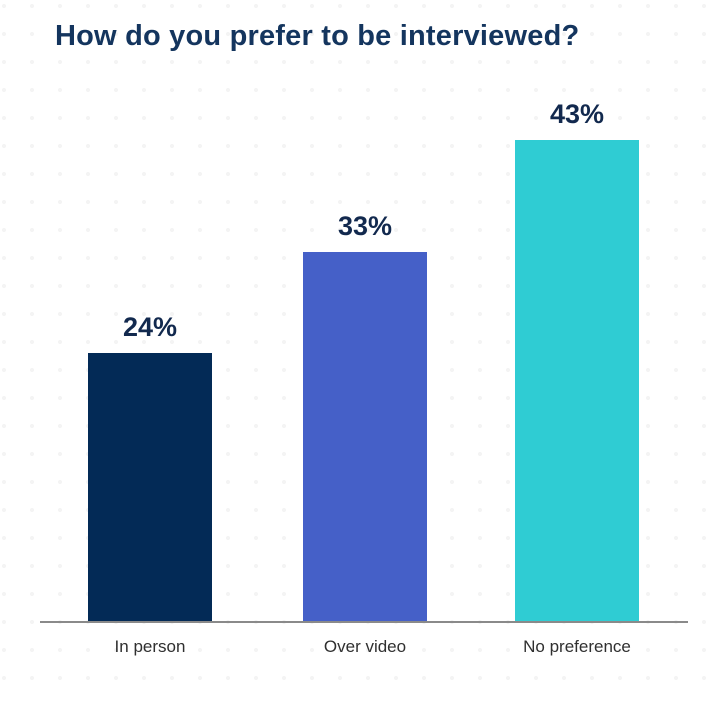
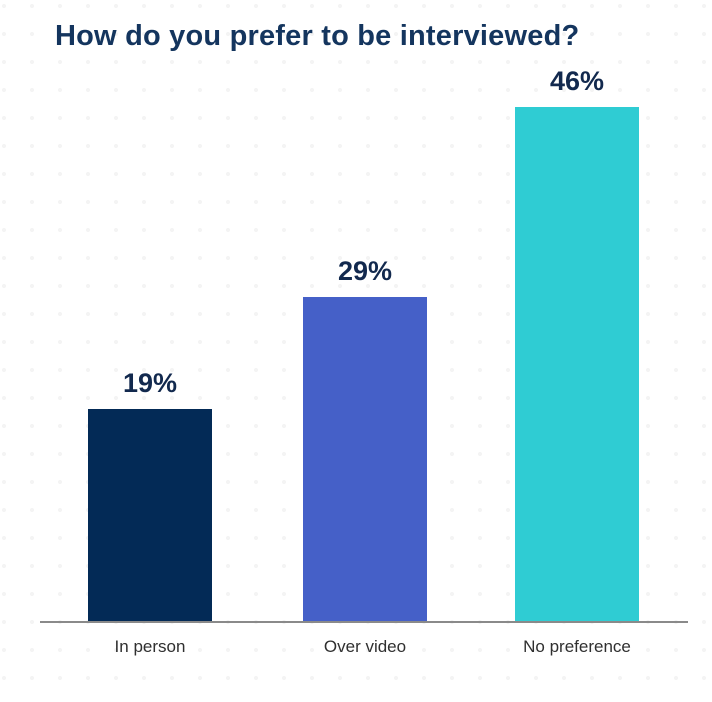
In person: 24% -> 19%
Over video: 33% -> 29%
No preference: 43% -> 46%
